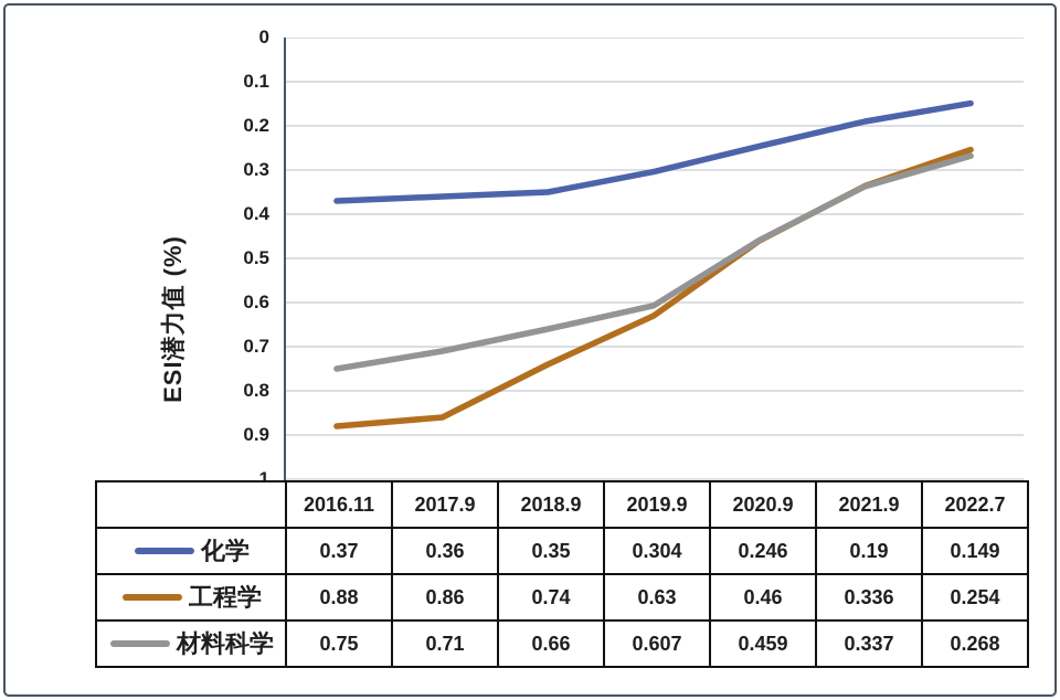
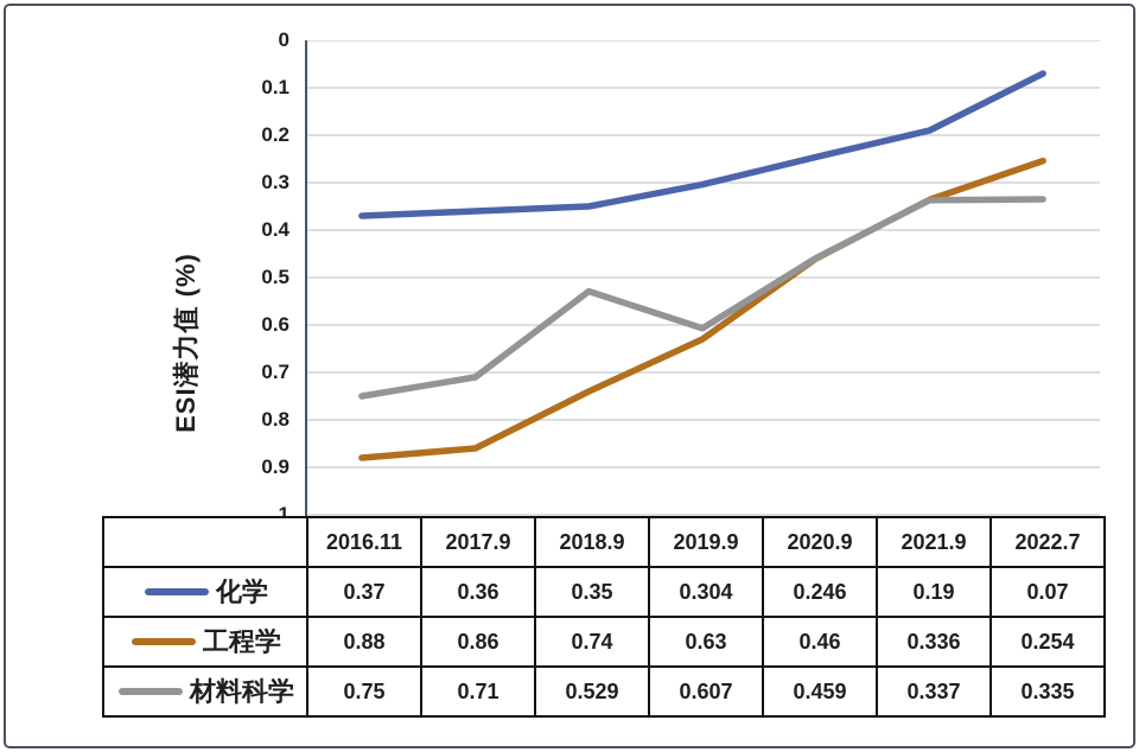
材料科学/2018.9: 0.66 -> 0.529
化学/2022.7: 0.149 -> 0.07
材料科学/2022.7: 0.268 -> 0.335
